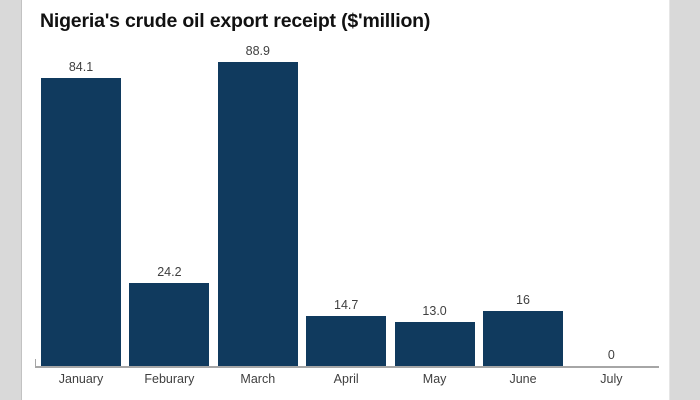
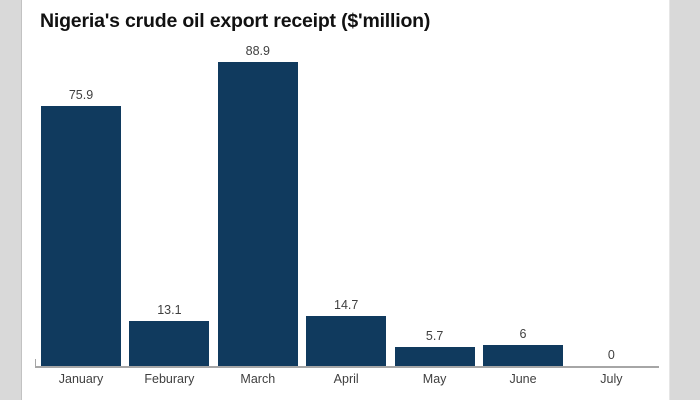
January: 84.1 -> 75.9
Feburary: 24.2 -> 13.1
May: 13.0 -> 5.7
June: 16 -> 6
